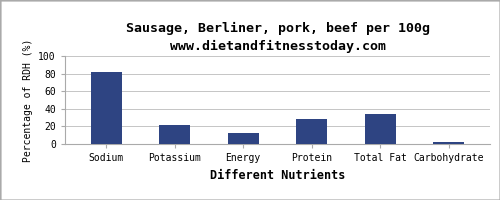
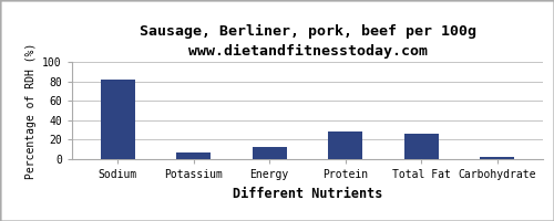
Potassium: 22 -> 7
Total Fat: 34 -> 26
